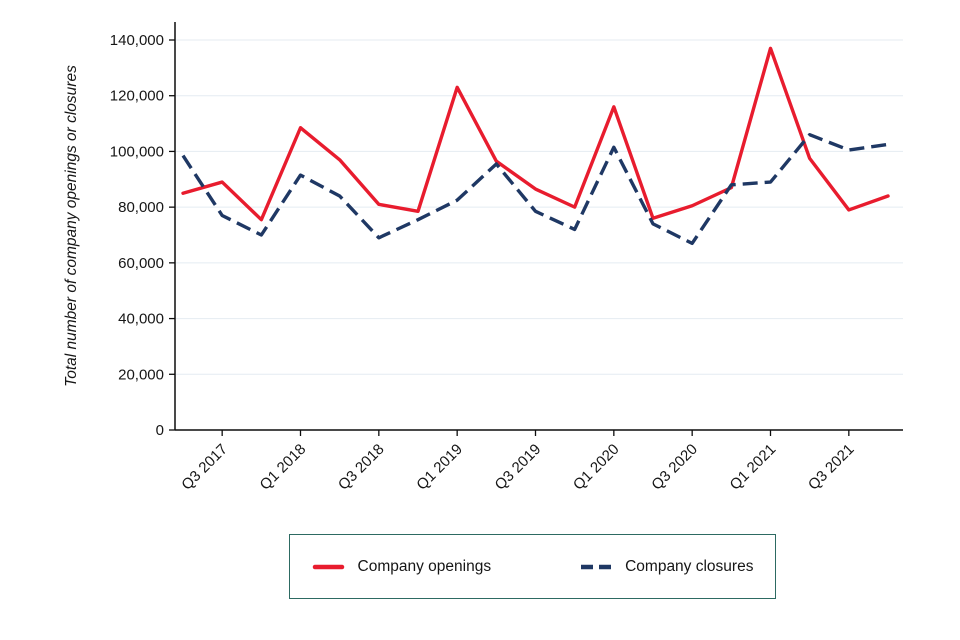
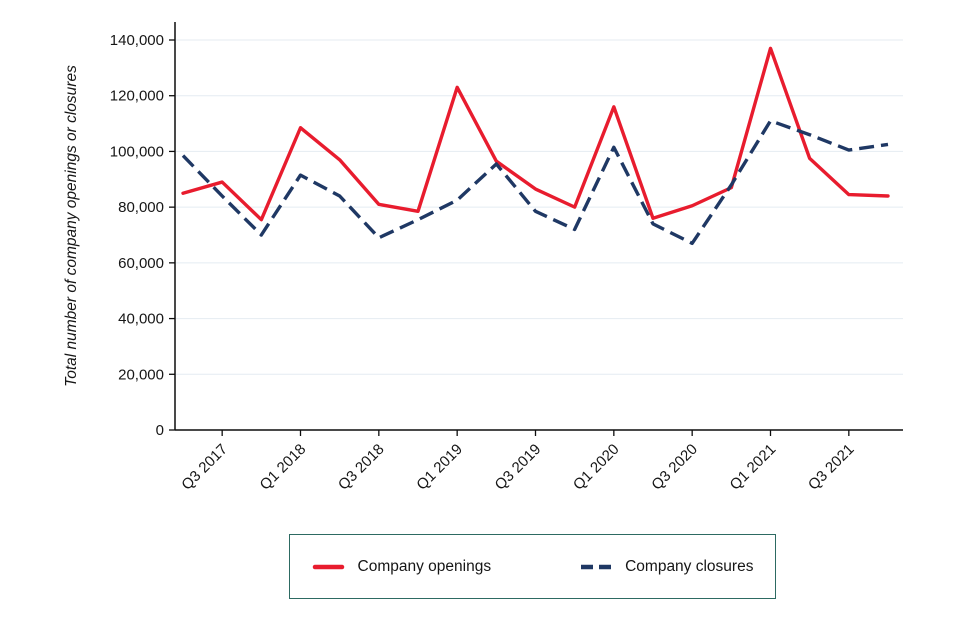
Company closures/Q3 2017: 77000 -> 84000
Company closures/Q1 2021: 89000 -> 111000
Company openings/Q3 2021: 79000 -> 84000
